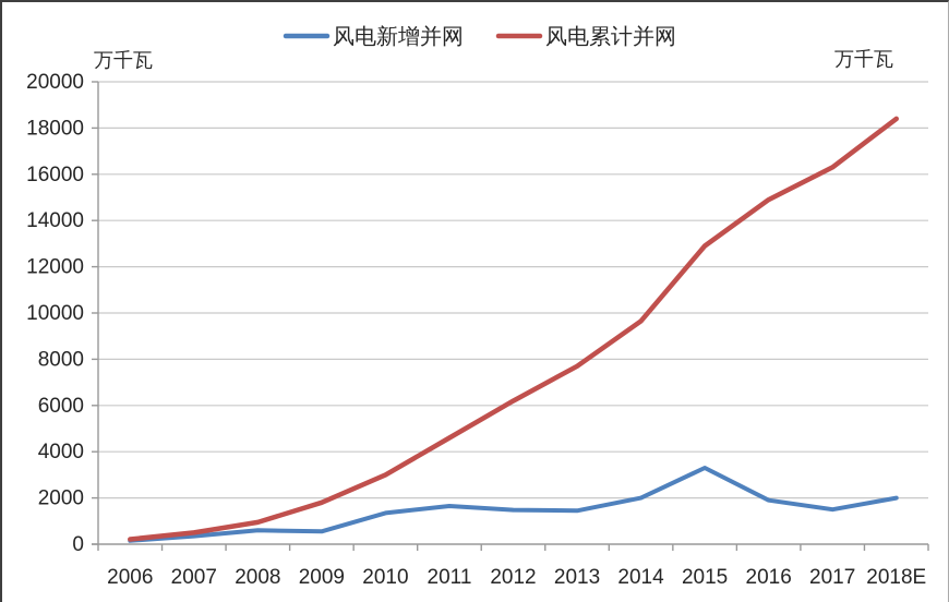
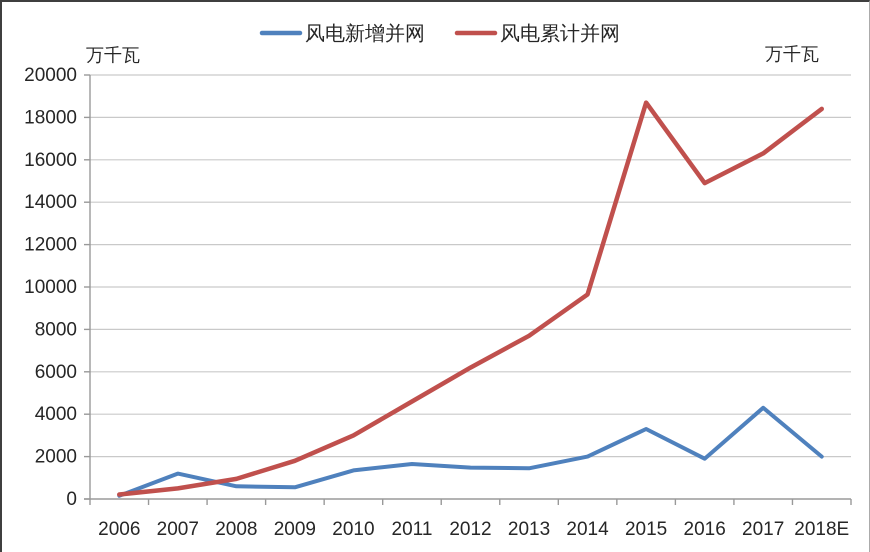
风电新增并网/2007: 400 -> 1200
风电累计并网/2015: 12900 -> 18700
风电新增并网/2017: 1500 -> 4300
